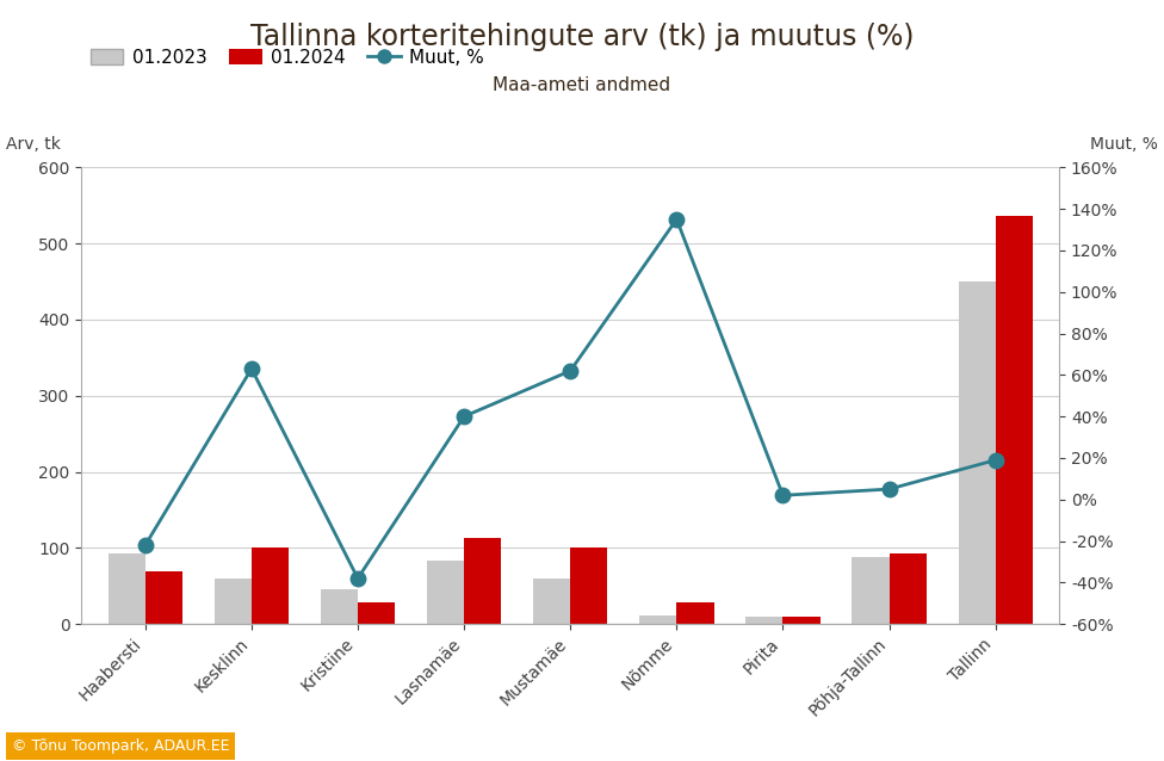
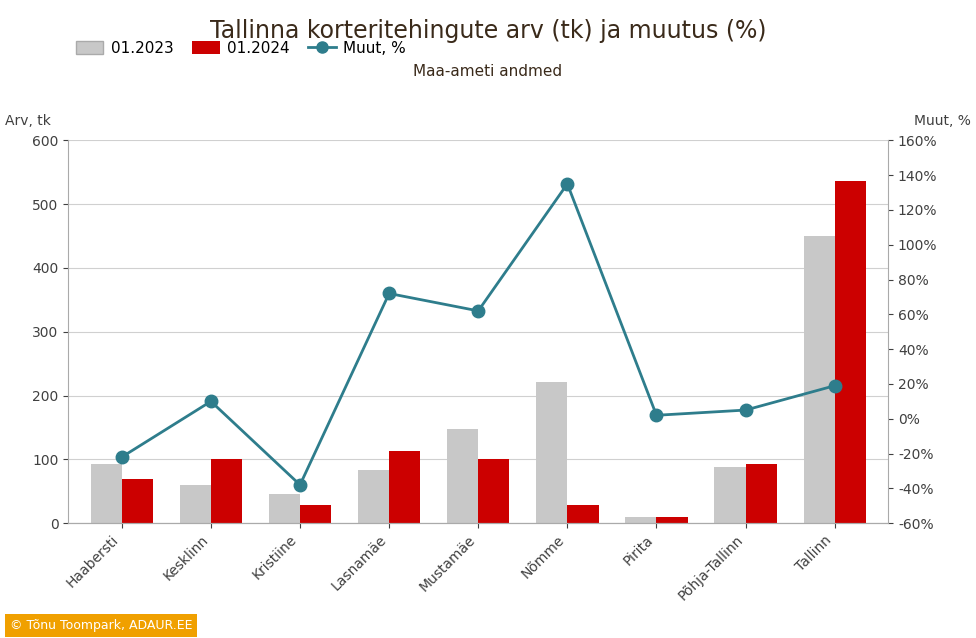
Muut, %/Kesklinn: 63% -> 10%
Muut, %/Lasnamäe: 40% -> 72%
01.2023/Mustamäe: 60 -> 148
01.2023/Nõmme: 12 -> 222
